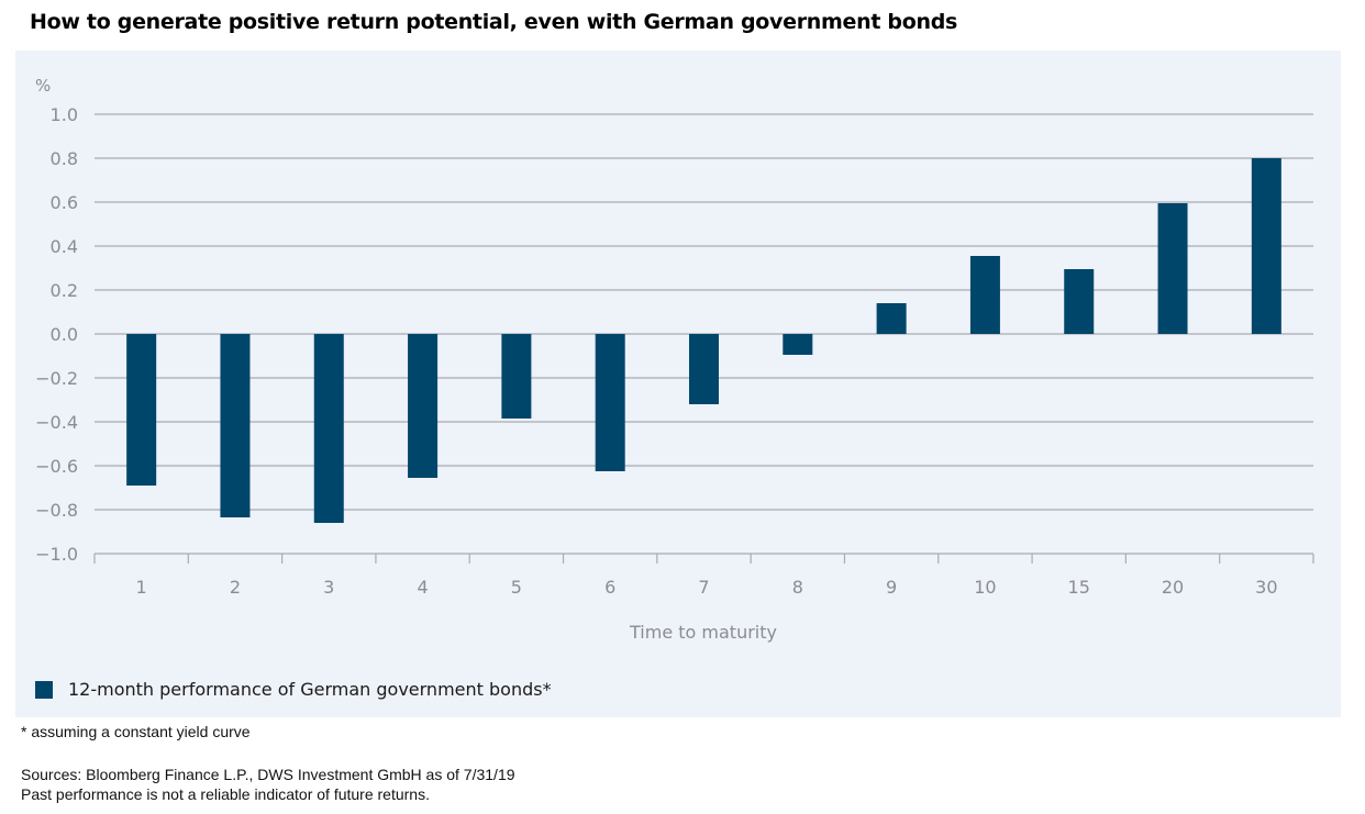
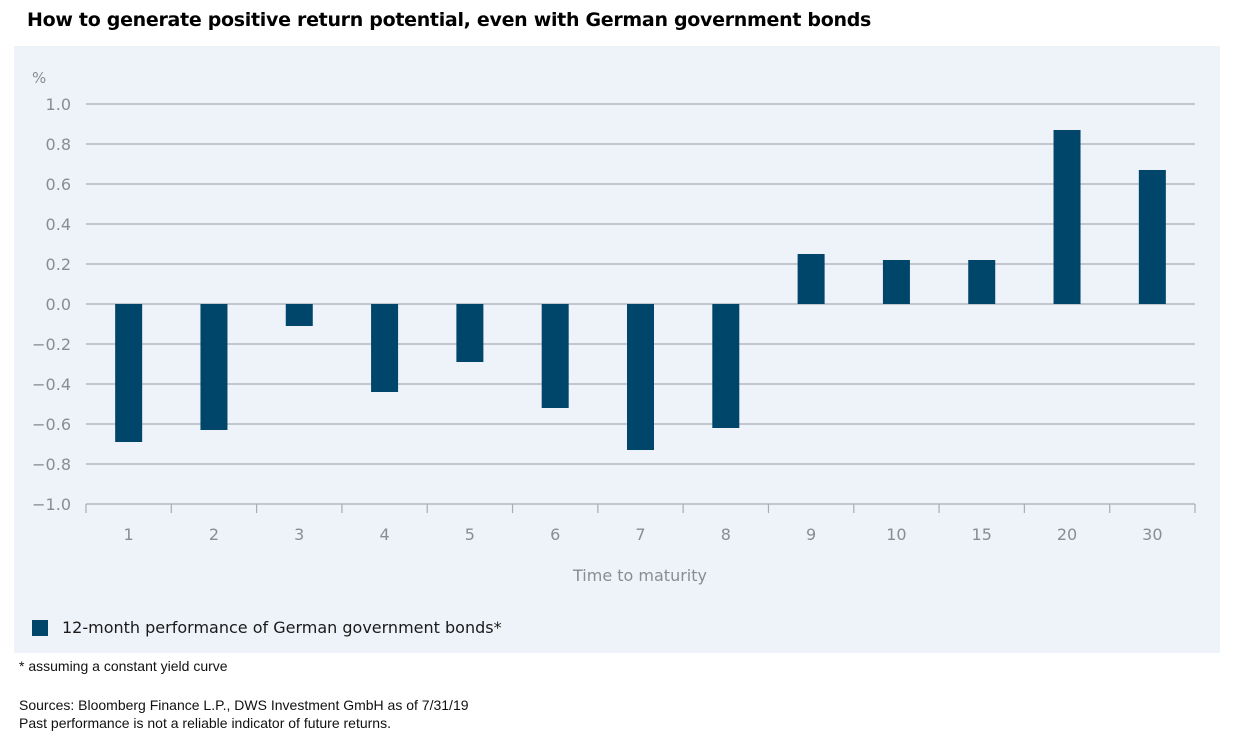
2: -0.83 -> -0.63
3: -0.86 -> -0.11
4: -0.66 -> -0.44
5: -0.39 -> -0.29
6: -0.62 -> -0.52
7: -0.32 -> -0.73
8: -0.10 -> -0.62
9: 0.14 -> 0.25
10: 0.35 -> 0.22
15: 0.29 -> 0.22
20: 0.59 -> 0.87
30: 0.80 -> 0.67
